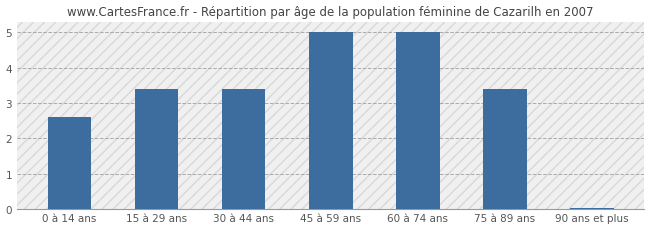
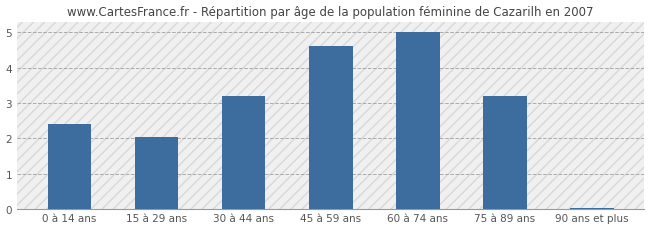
0 à 14 ans: 2.60 -> 2.40
15 à 29 ans: 3.40 -> 2.05
30 à 44 ans: 3.40 -> 3.20
45 à 59 ans: 5.00 -> 4.60
75 à 89 ans: 3.40 -> 3.20
